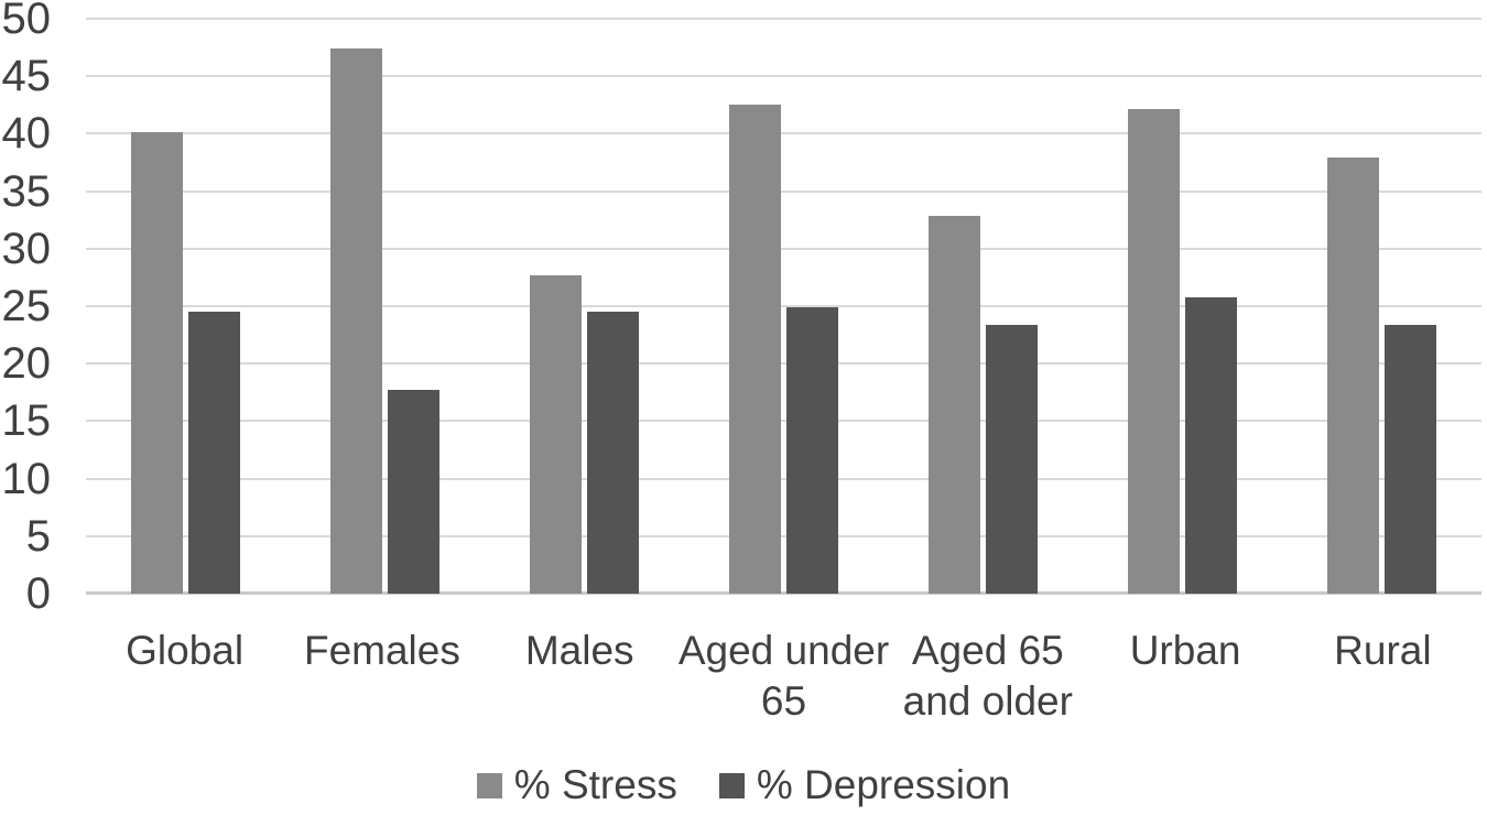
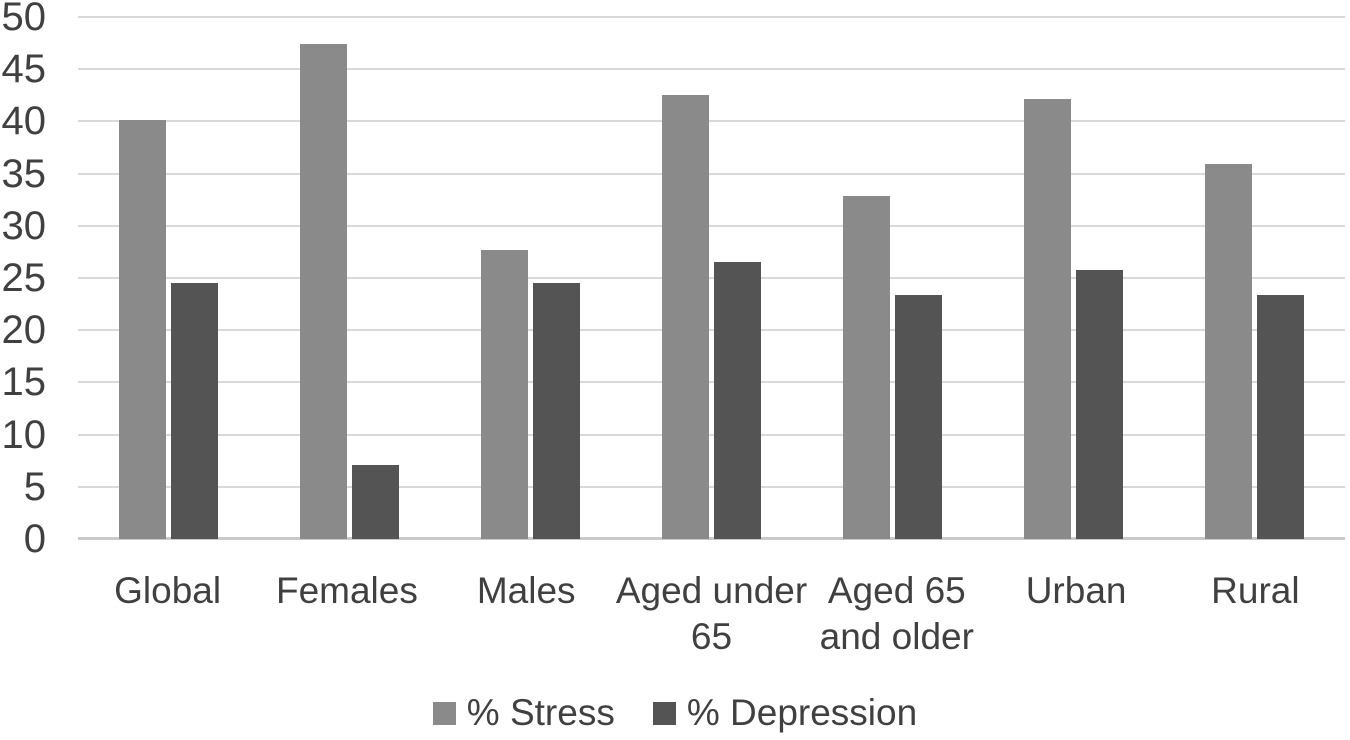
% Depression/Females: 17.7 -> 7.1
% Depression/Aged under 65: 24.9 -> 26.5
% Stress/Rural: 37.9 -> 35.9
